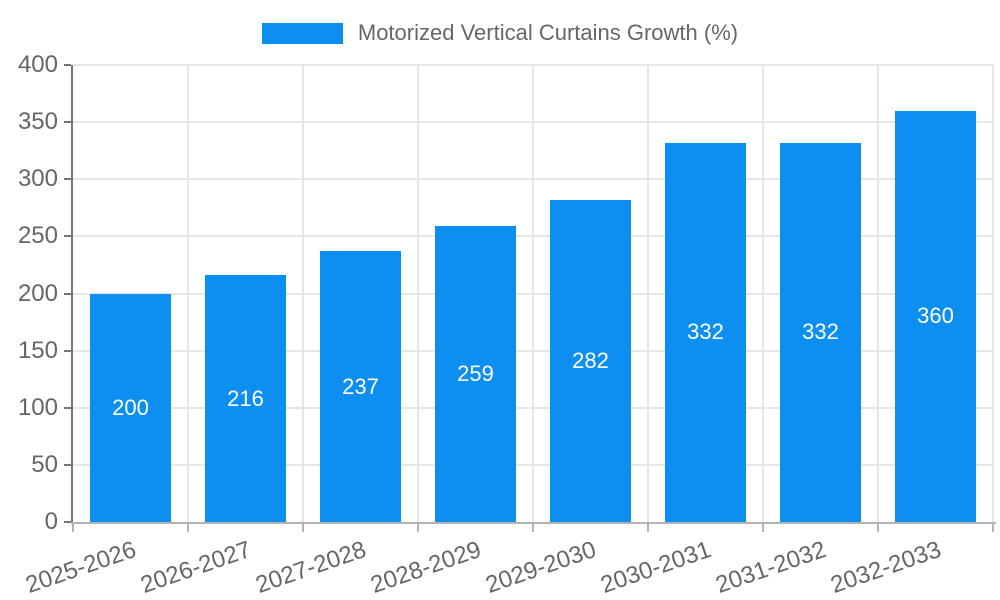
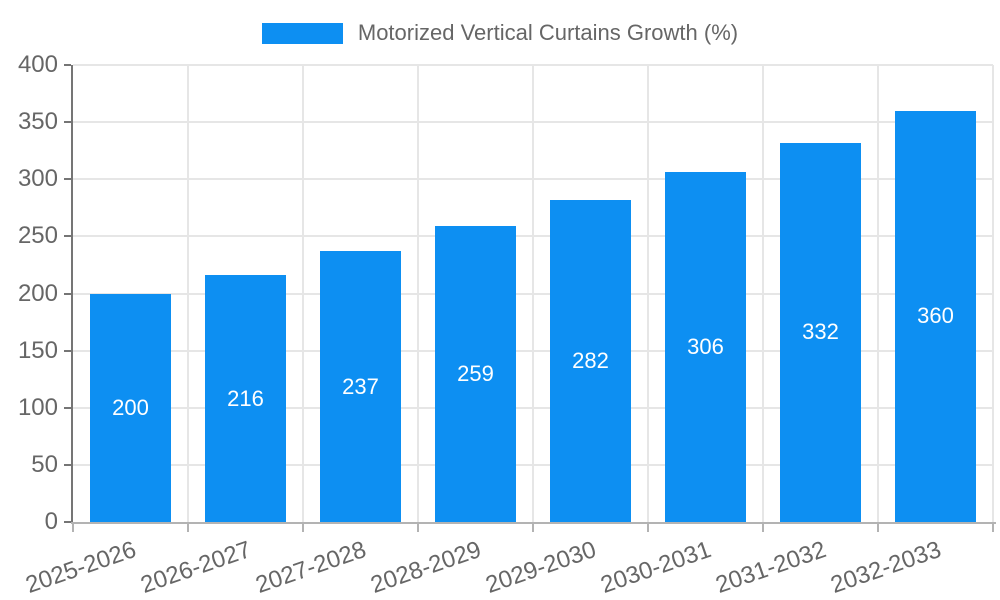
2030-2031: 332 -> 306
